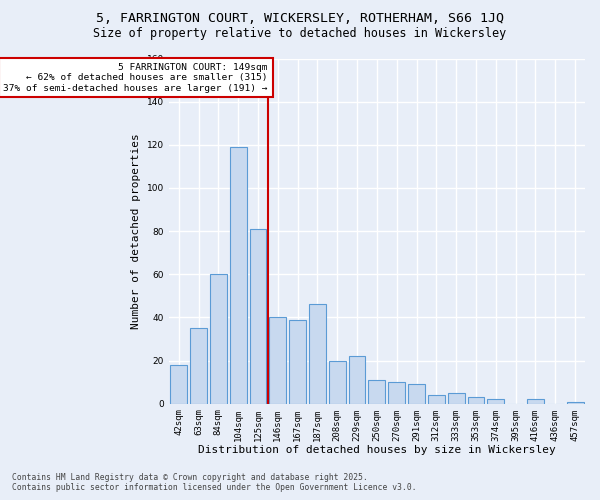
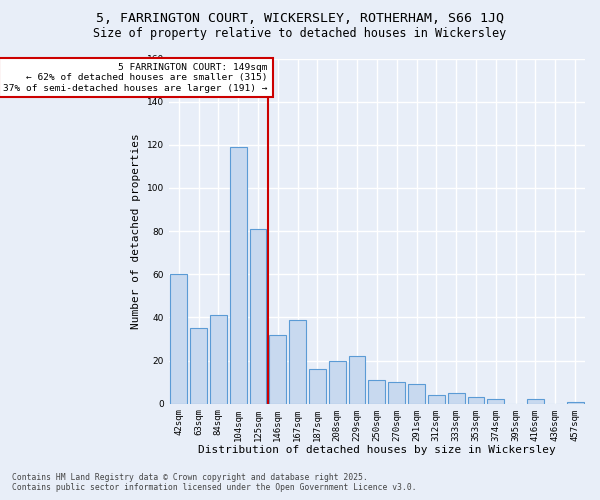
42sqm: 18 -> 60
84sqm: 60 -> 41
146sqm: 40 -> 32
187sqm: 46 -> 16
